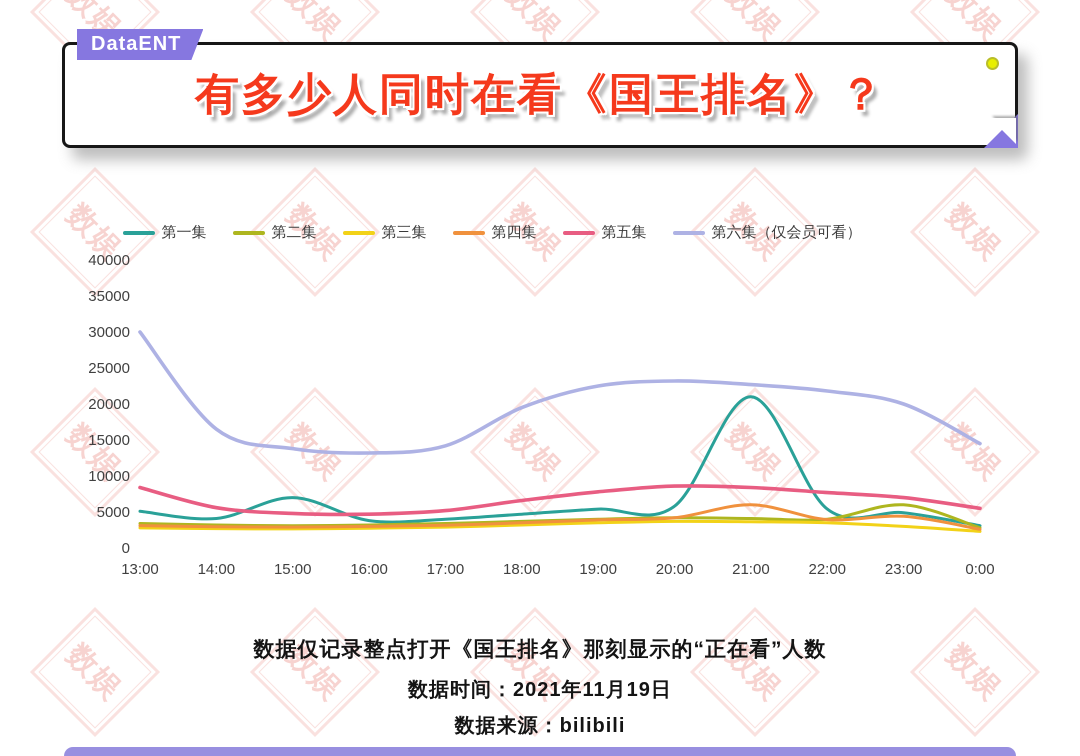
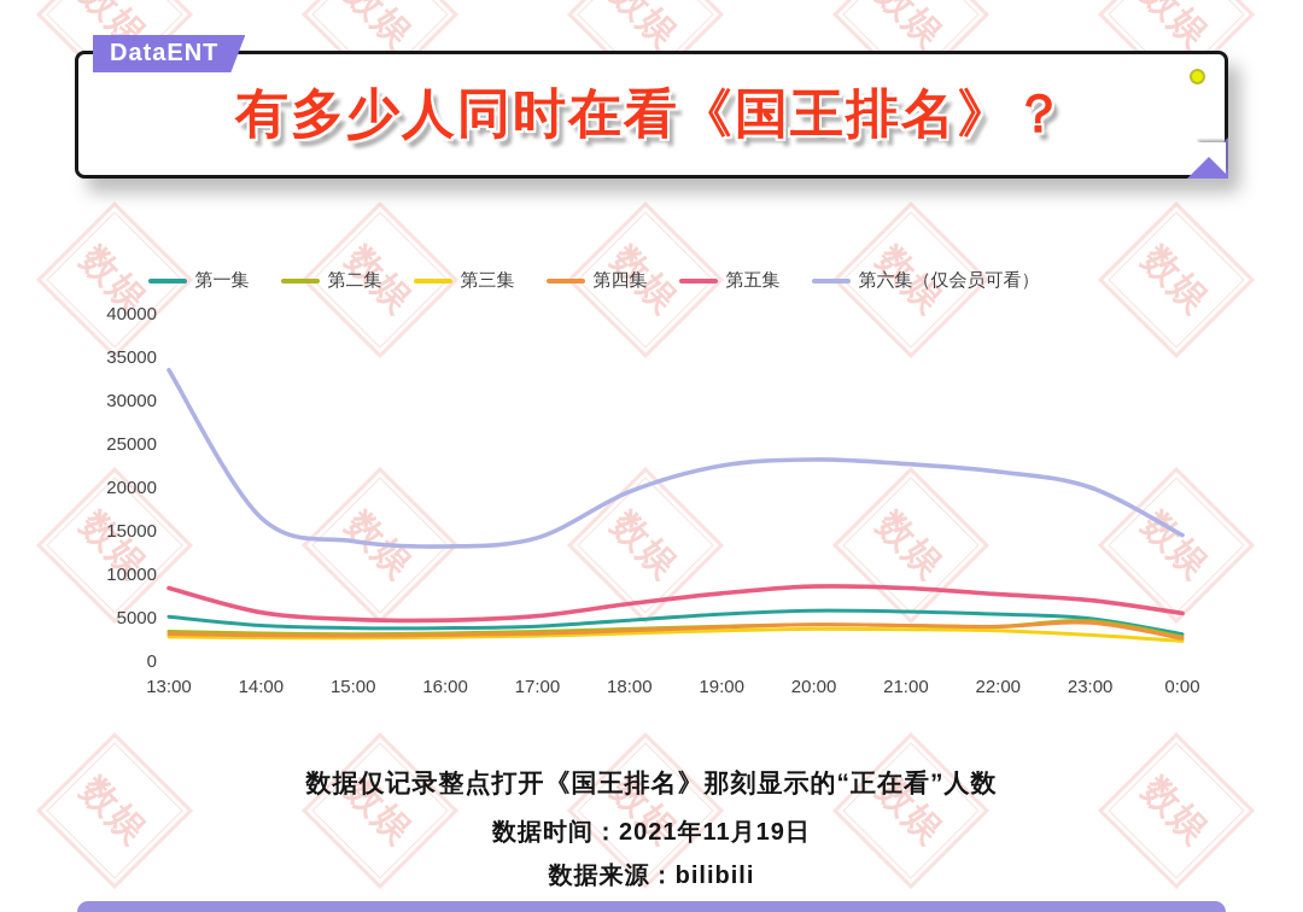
第六集（仅会员可看）/13:00: 30000 -> 34000
第一集/15:00: 7000 -> 4000
第一集/21:00: 21000 -> 6000
第四集/21:00: 6000 -> 4000
第二集/23:00: 6000 -> 5000
